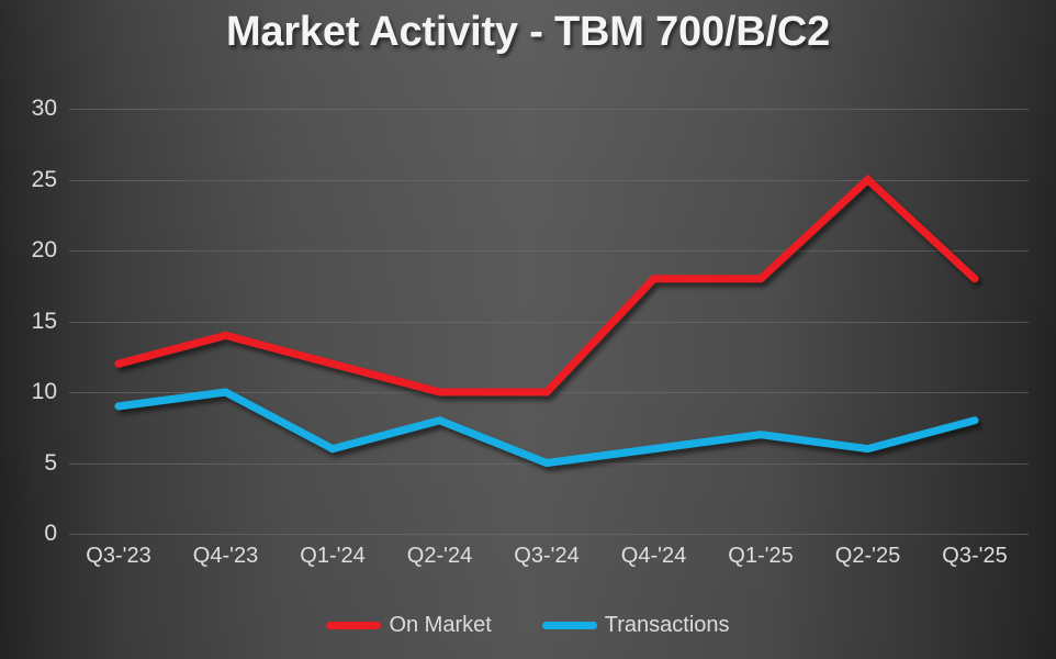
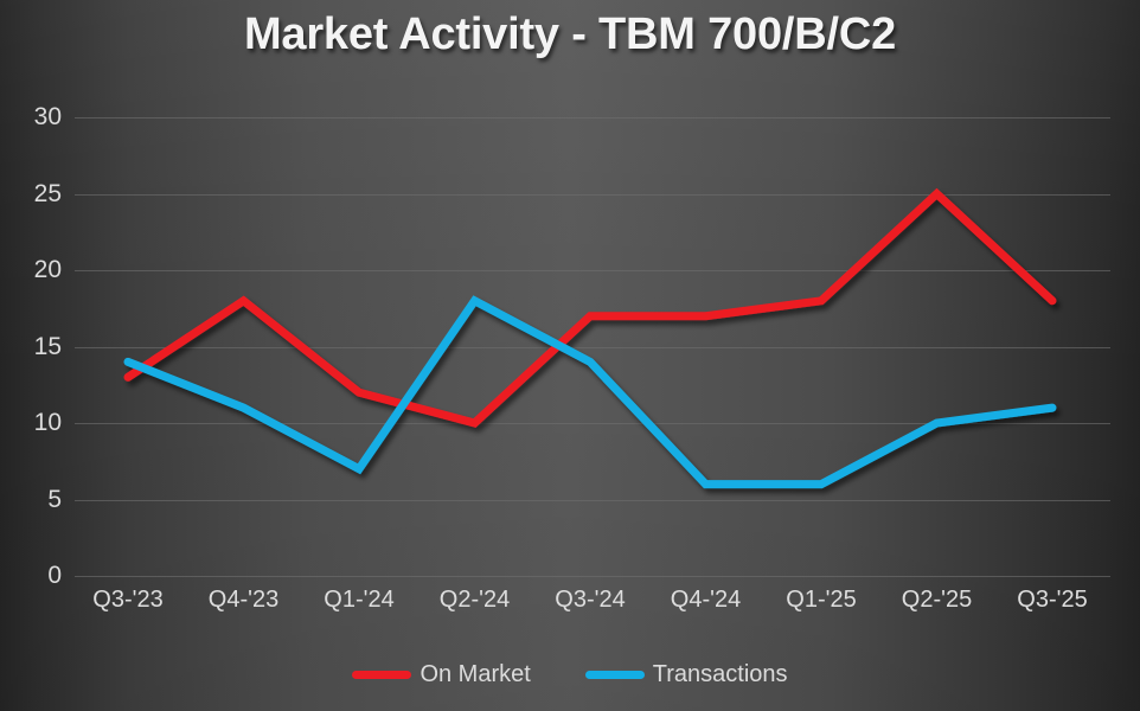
On Market/Q3-'23: 12 -> 13
Transactions/Q3-'23: 9 -> 14
On Market/Q4-'23: 14 -> 18
Transactions/Q4-'23: 10 -> 11
Transactions/Q1-'24: 6 -> 7
Transactions/Q2-'24: 8 -> 18
On Market/Q3-'24: 10 -> 17
Transactions/Q3-'24: 5 -> 14
On Market/Q4-'24: 18 -> 17
Transactions/Q1-'25: 7 -> 6
Transactions/Q2-'25: 6 -> 10
Transactions/Q3-'25: 8 -> 11
